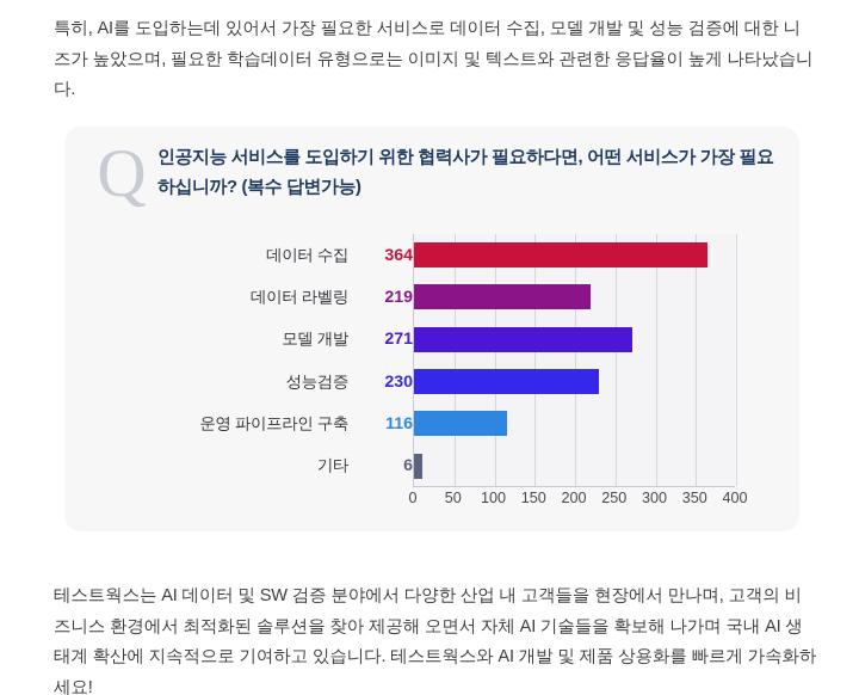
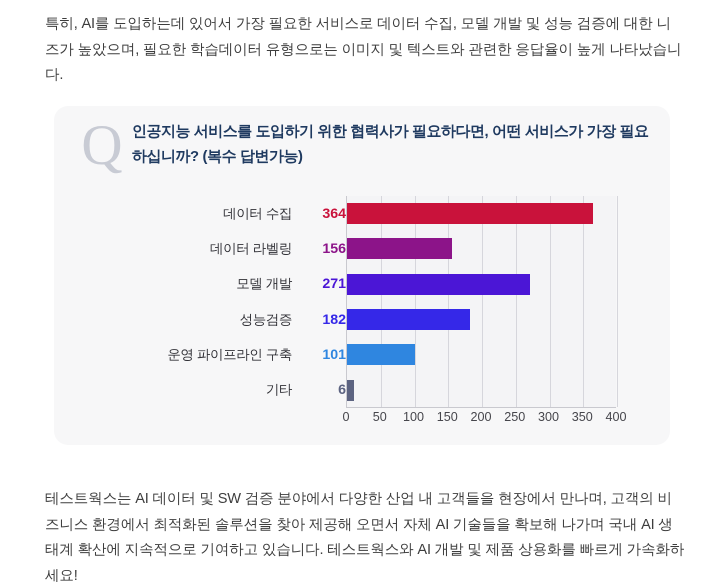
데이터 라벨링: 219 -> 156
성능검증: 230 -> 182
운영 파이프라인 구축: 116 -> 101
